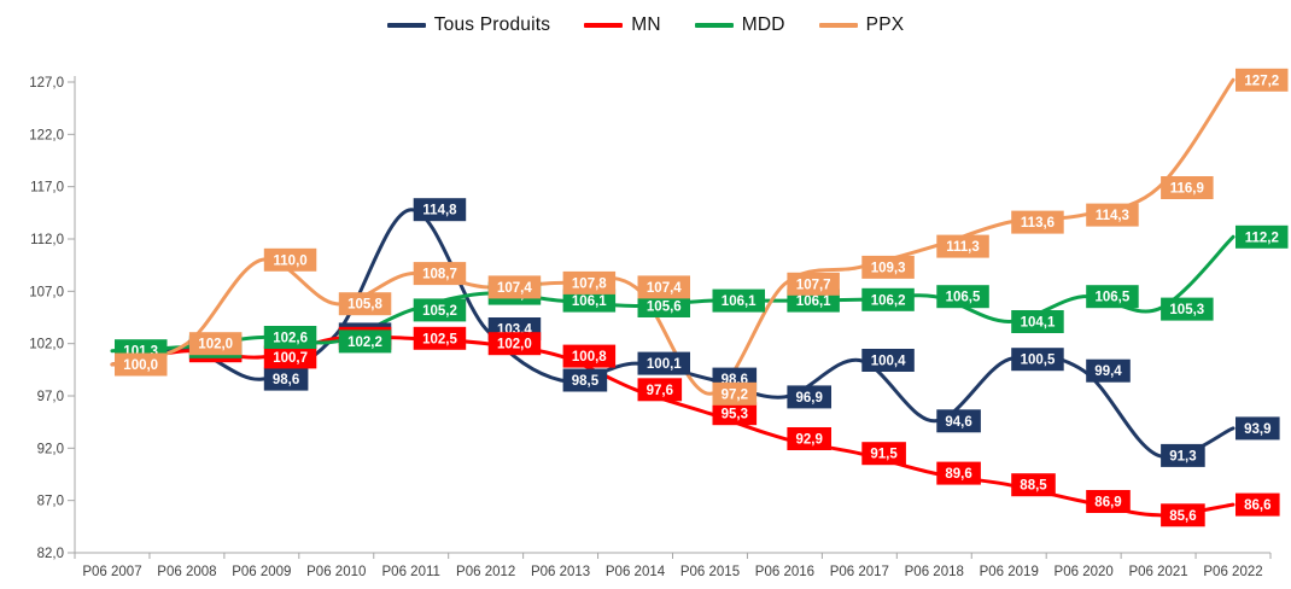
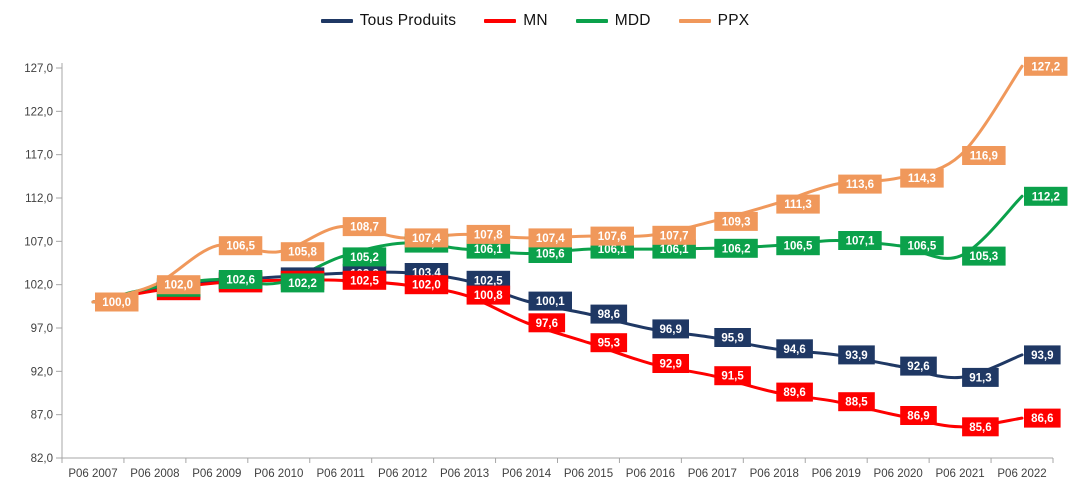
MDD/P06 2007: 101,3 -> 100,0
Tous Produits/P06 2009: 98,6 -> 102,4
MN/P06 2009: 100,7 -> 102,2
PPX/P06 2009: 110,0 -> 106,5
Tous Produits/P06 2011: 114,8 -> 103,3
Tous Produits/P06 2013: 98,5 -> 102,5
PPX/P06 2015: 97,2 -> 107,6
Tous Produits/P06 2017: 100,4 -> 95,9
Tous Produits/P06 2019: 100,5 -> 93,9
MDD/P06 2019: 104,1 -> 107,1
Tous Produits/P06 2020: 99,4 -> 92,6
